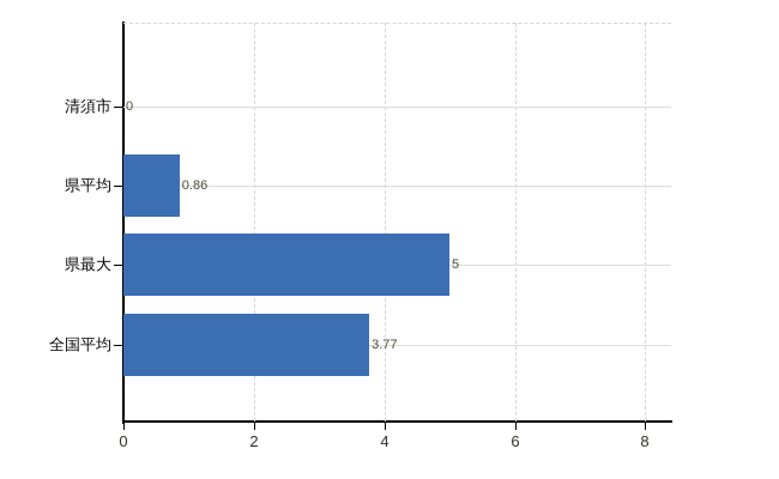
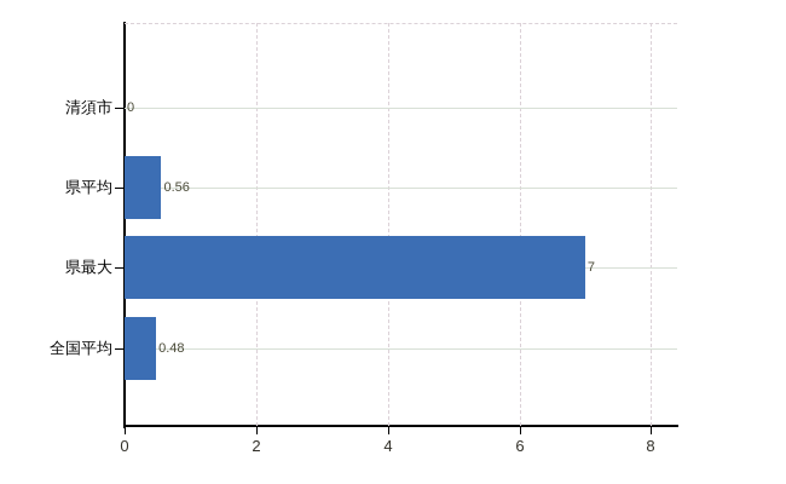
県平均: 0.86 -> 0.56
県最大: 5 -> 7
全国平均: 3.77 -> 0.48
